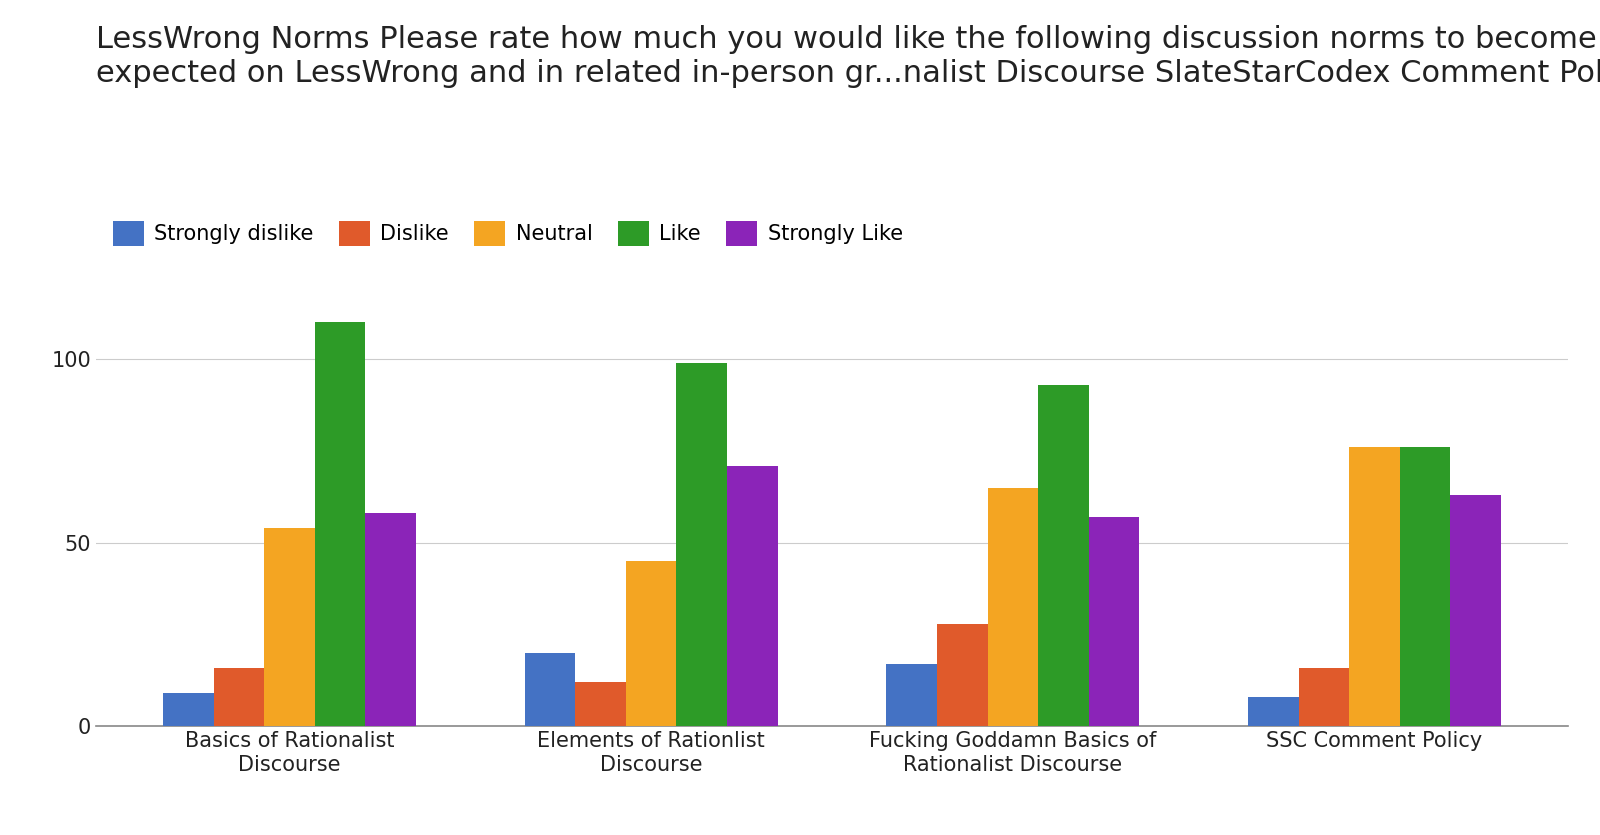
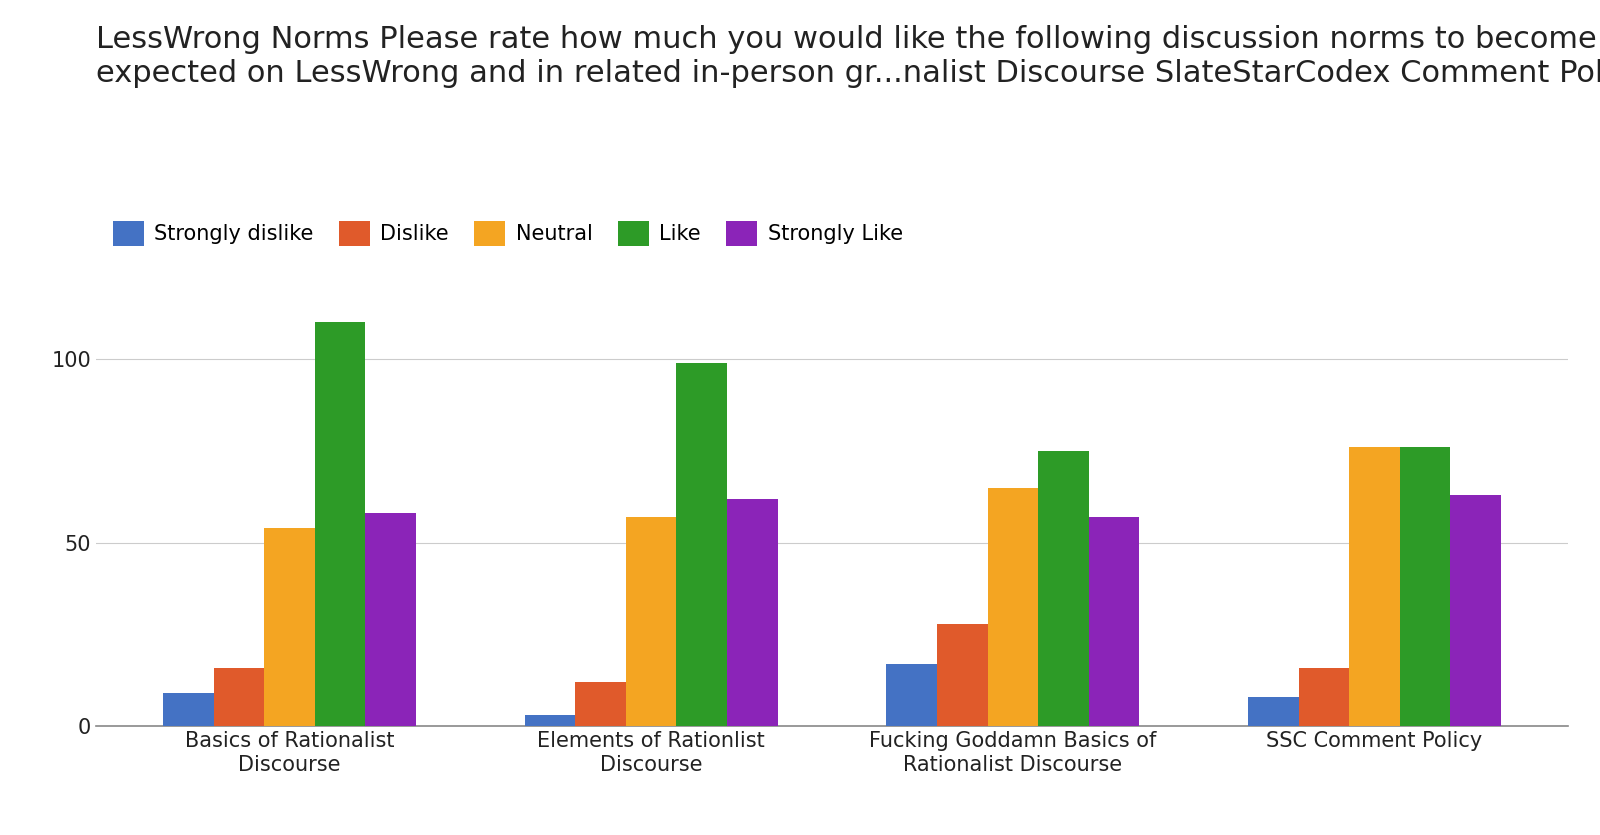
Strongly dislike/Elements of Rationlist Discourse: 20 -> 3
Neutral/Elements of Rationlist Discourse: 45 -> 57
Strongly Like/Elements of Rationlist Discourse: 71 -> 62
Like/Fucking Goddamn Basics of Rationalist Discourse: 93 -> 75
